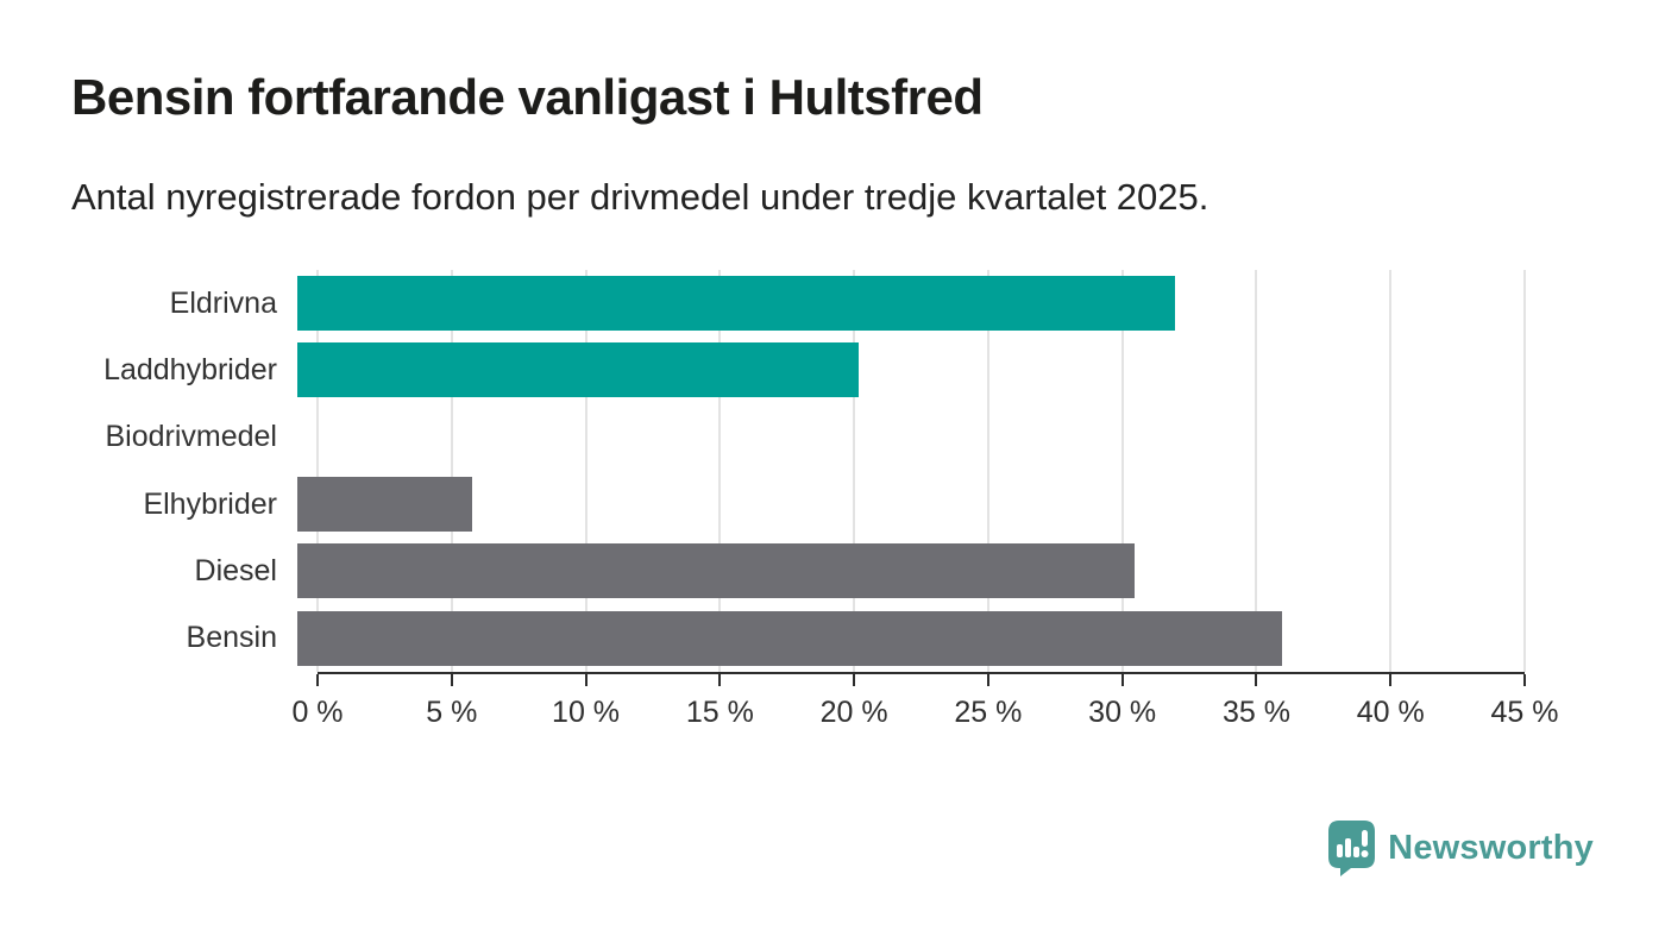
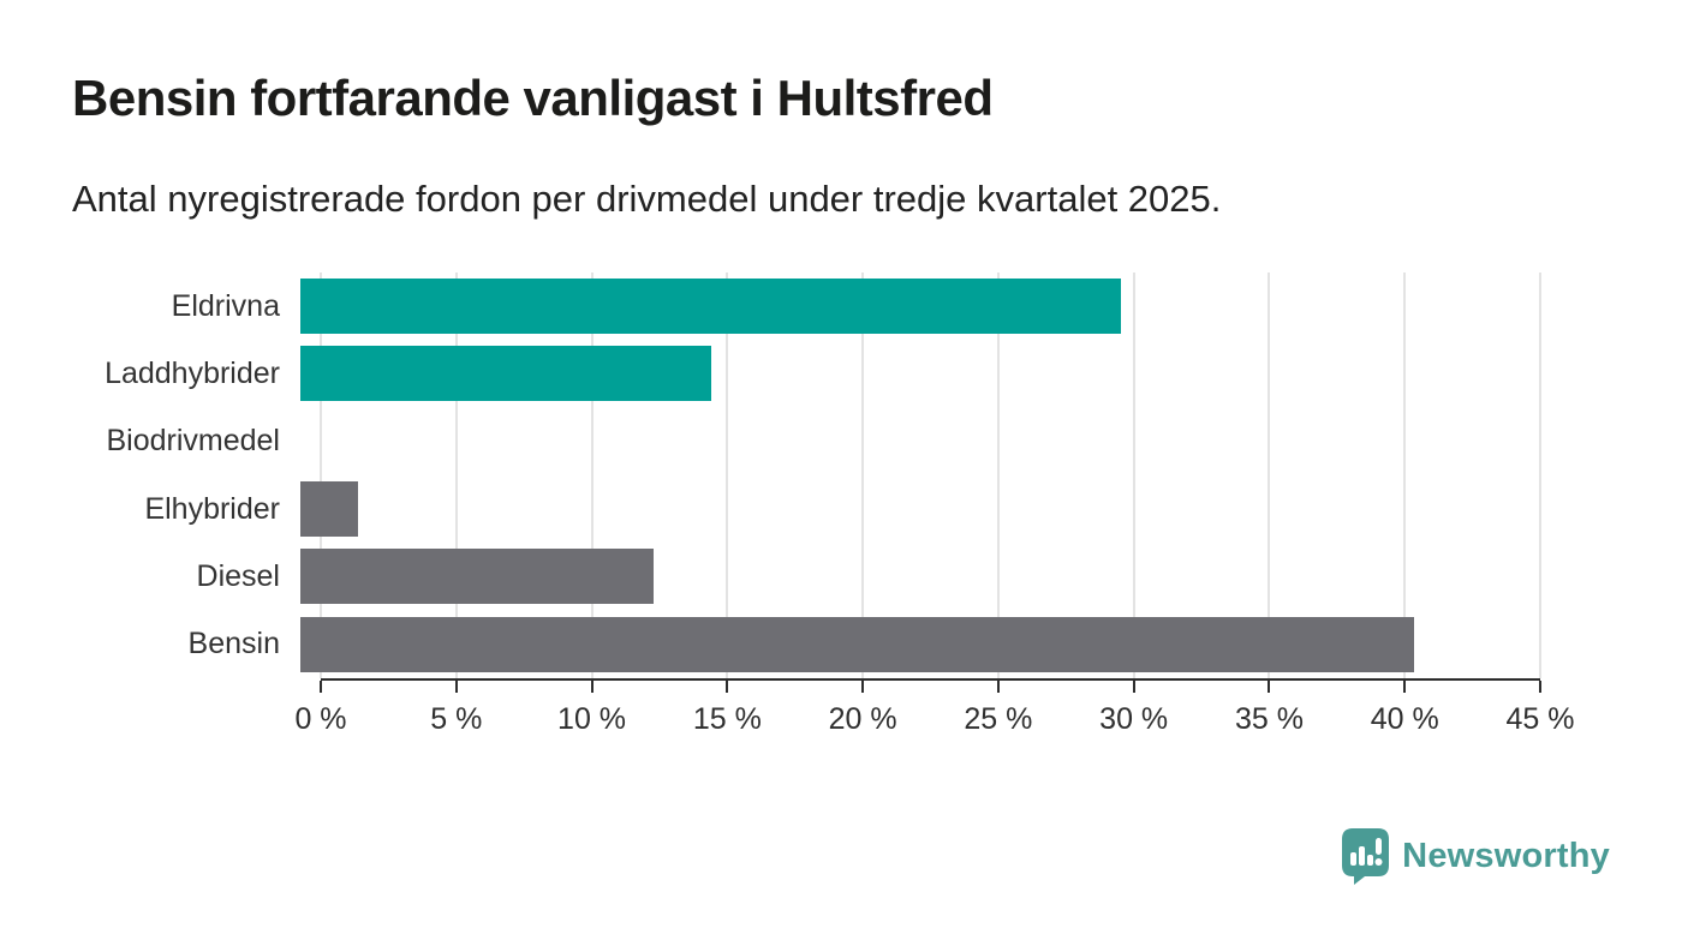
Eldrivna: 32.2% -> 29.8%
Laddhybrider: 20.6% -> 14.9%
Elhybrider: 6.4% -> 2.1%
Diesel: 30.7% -> 12.8%
Bensin: 36.1% -> 40.4%
